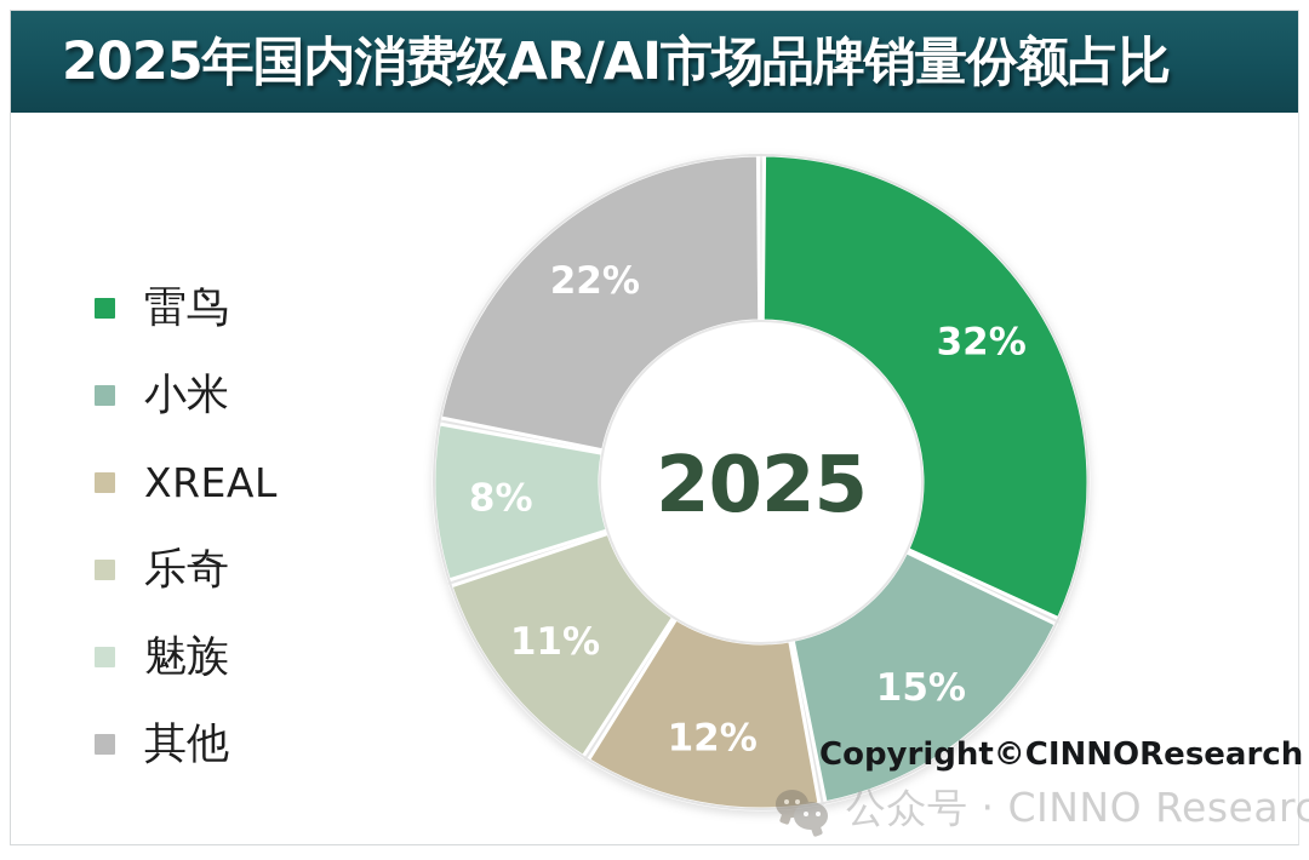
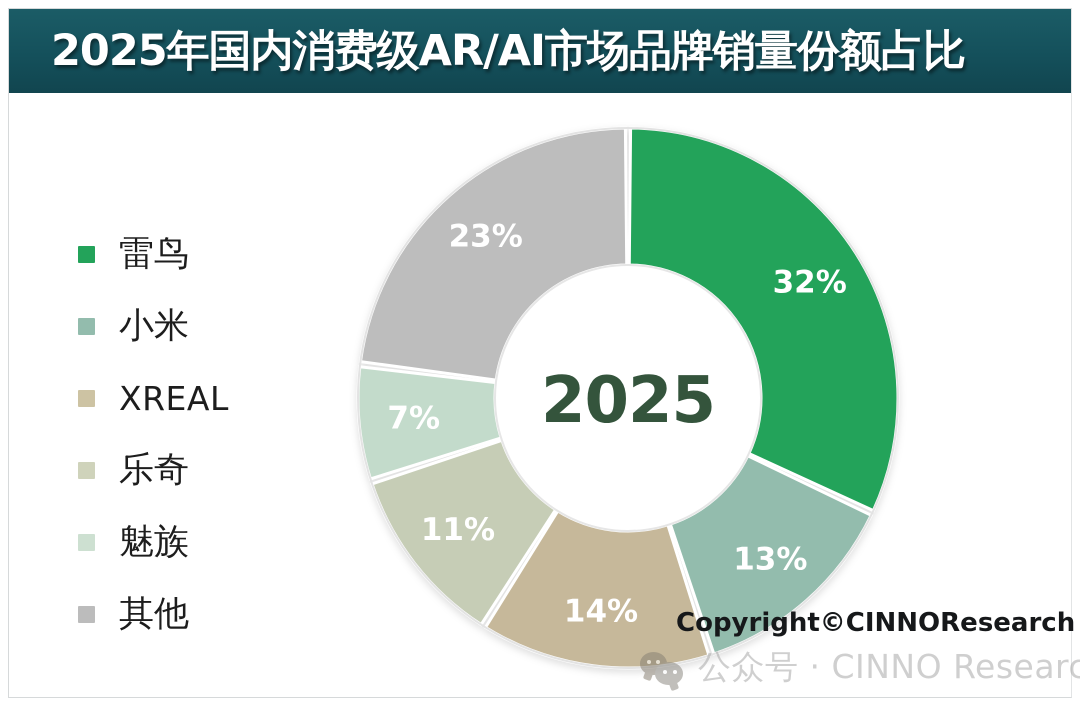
小米: 15% -> 13%
XREAL: 12% -> 14%
魅族: 8% -> 7%
其他: 22% -> 23%
